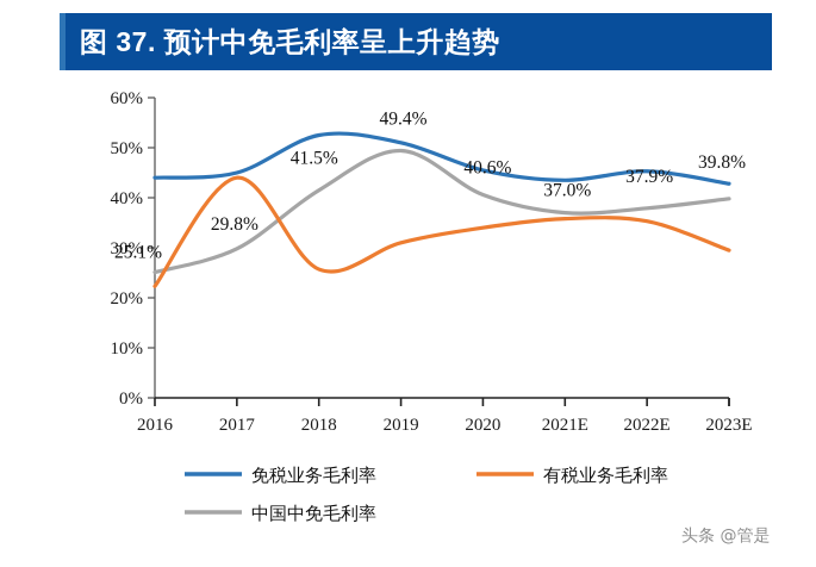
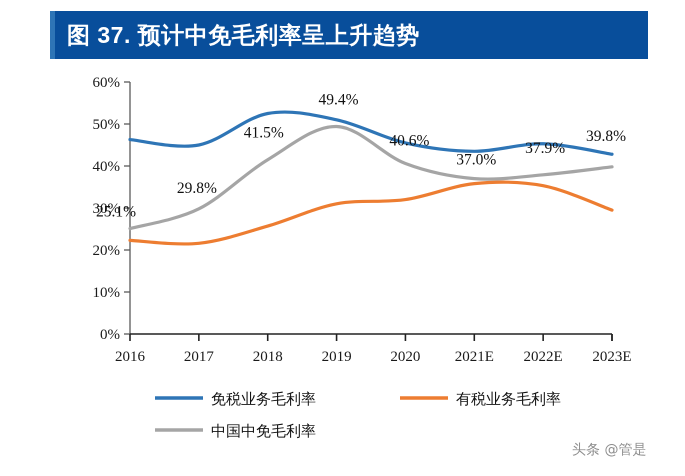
免税业务毛利率/2016: 44% -> 46%
有税业务毛利率/2017: 44% -> 22%
有税业务毛利率/2020: 34% -> 32%
